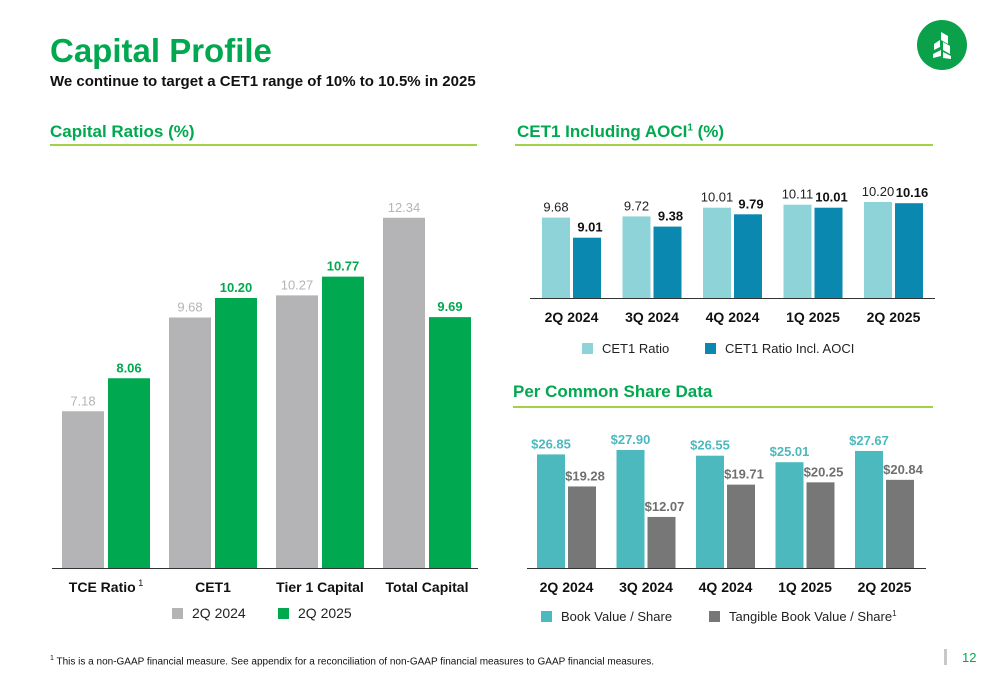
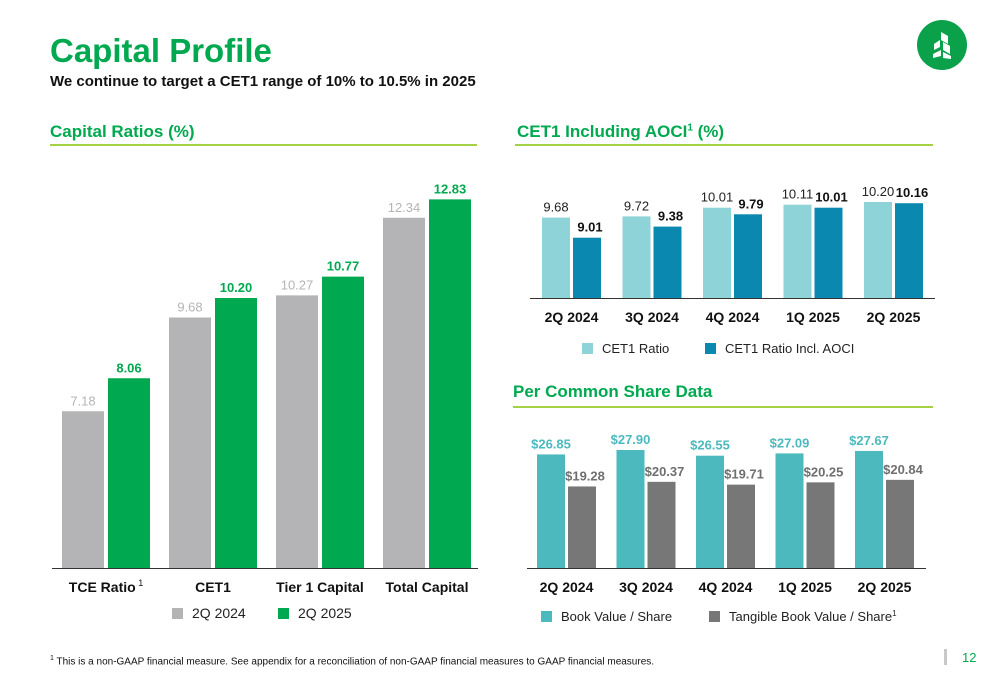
Capital Ratios (%)/2Q 2025/Total Capital: 9.69 -> 12.83
Per Common Share Data/Tangible Book Value / Share/3Q 2024: $12.07 -> $20.37
Per Common Share Data/Book Value / Share/1Q 2025: $25.01 -> $27.09
